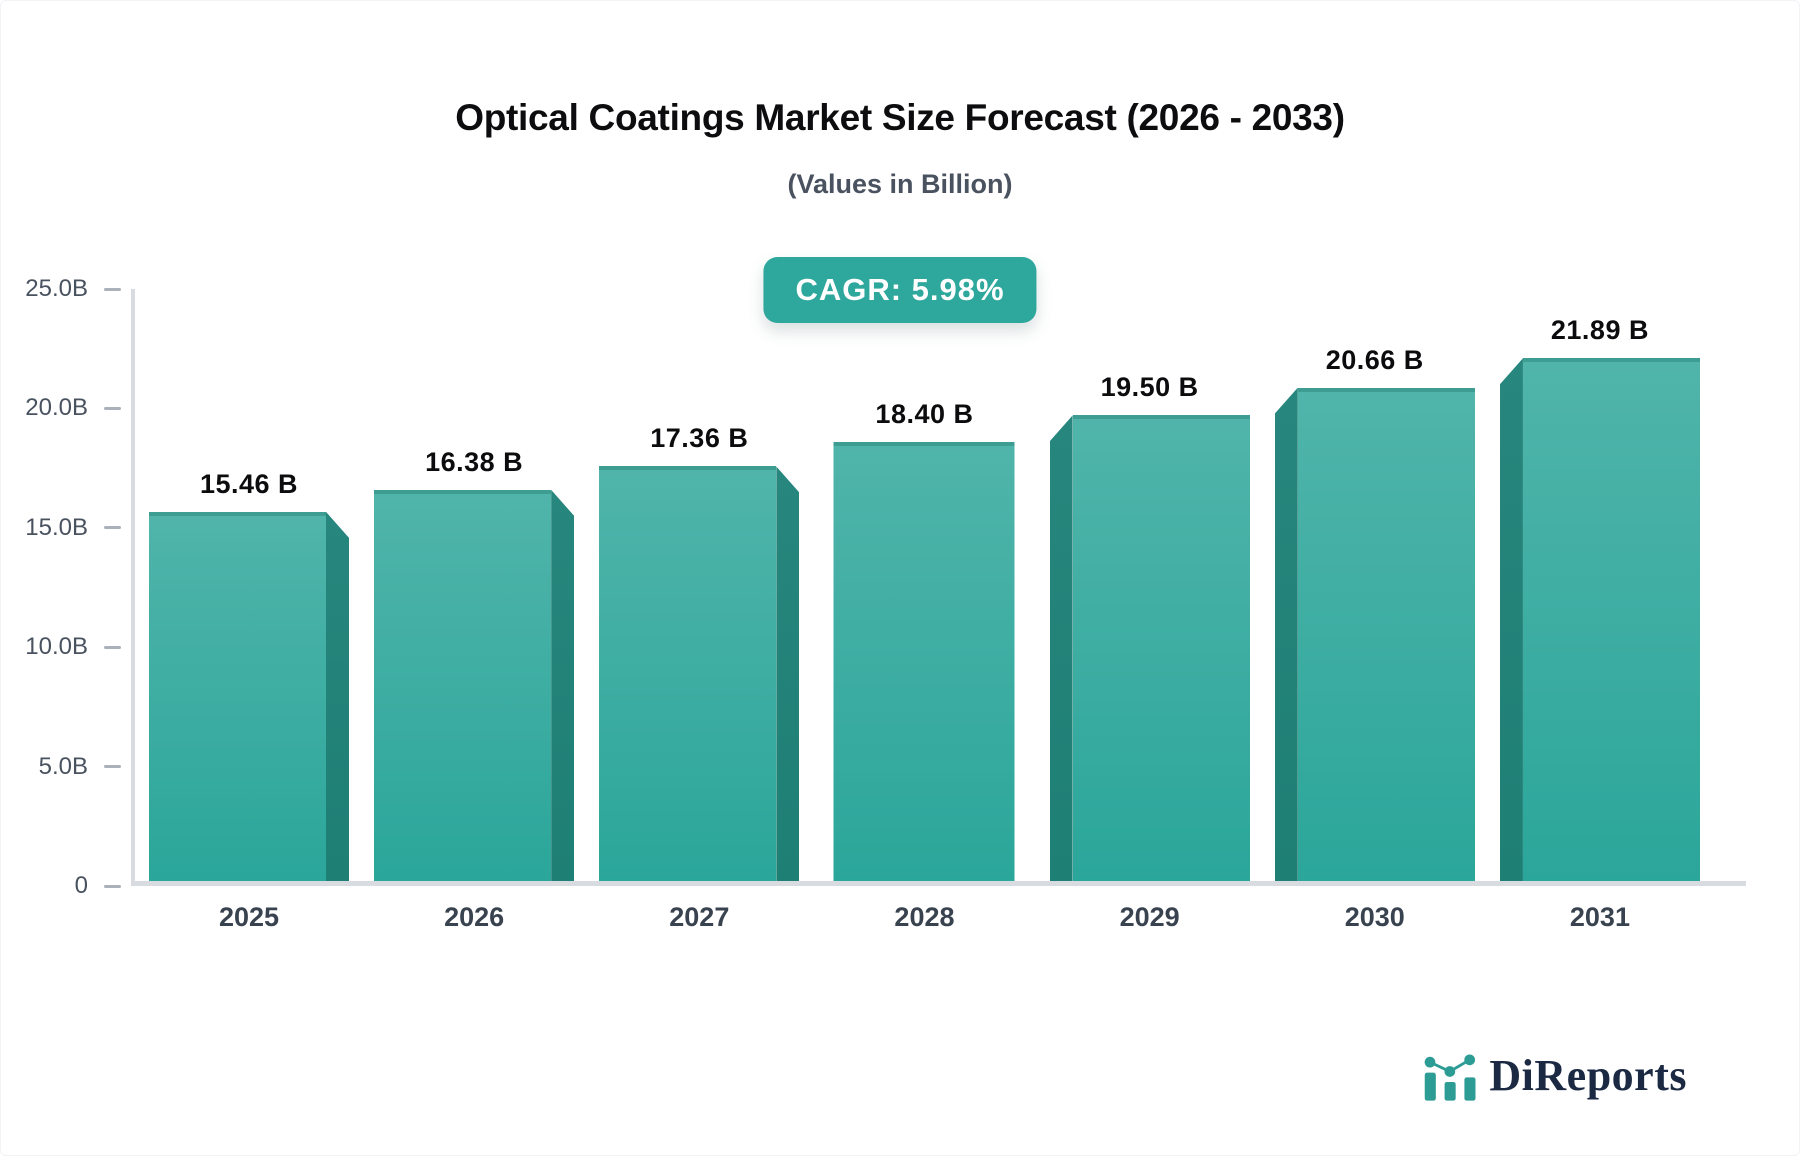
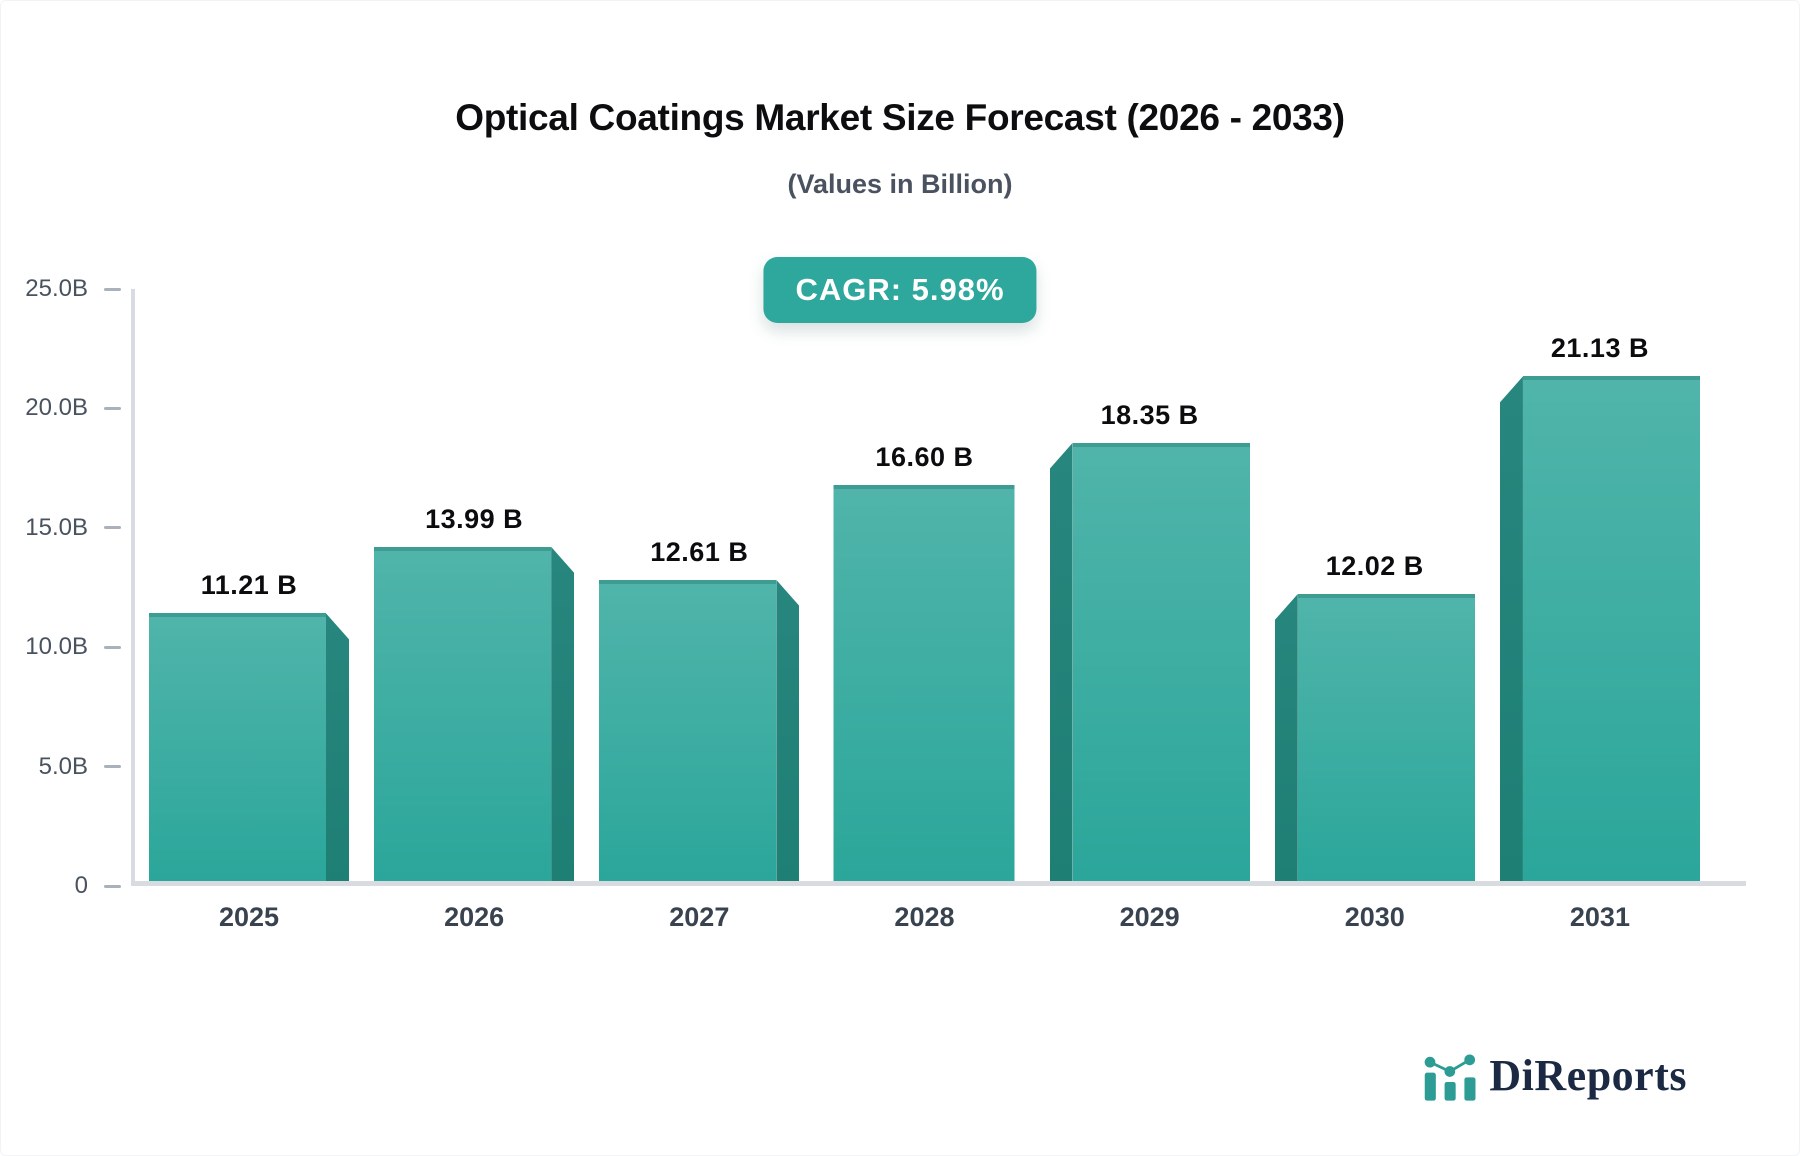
2025: 15.46 -> 11.21
2026: 16.38 -> 13.99
2027: 17.36 -> 12.61
2028: 18.40 -> 16.60
2029: 19.50 -> 18.35
2030: 20.66 -> 12.02
2031: 21.89 -> 21.13
